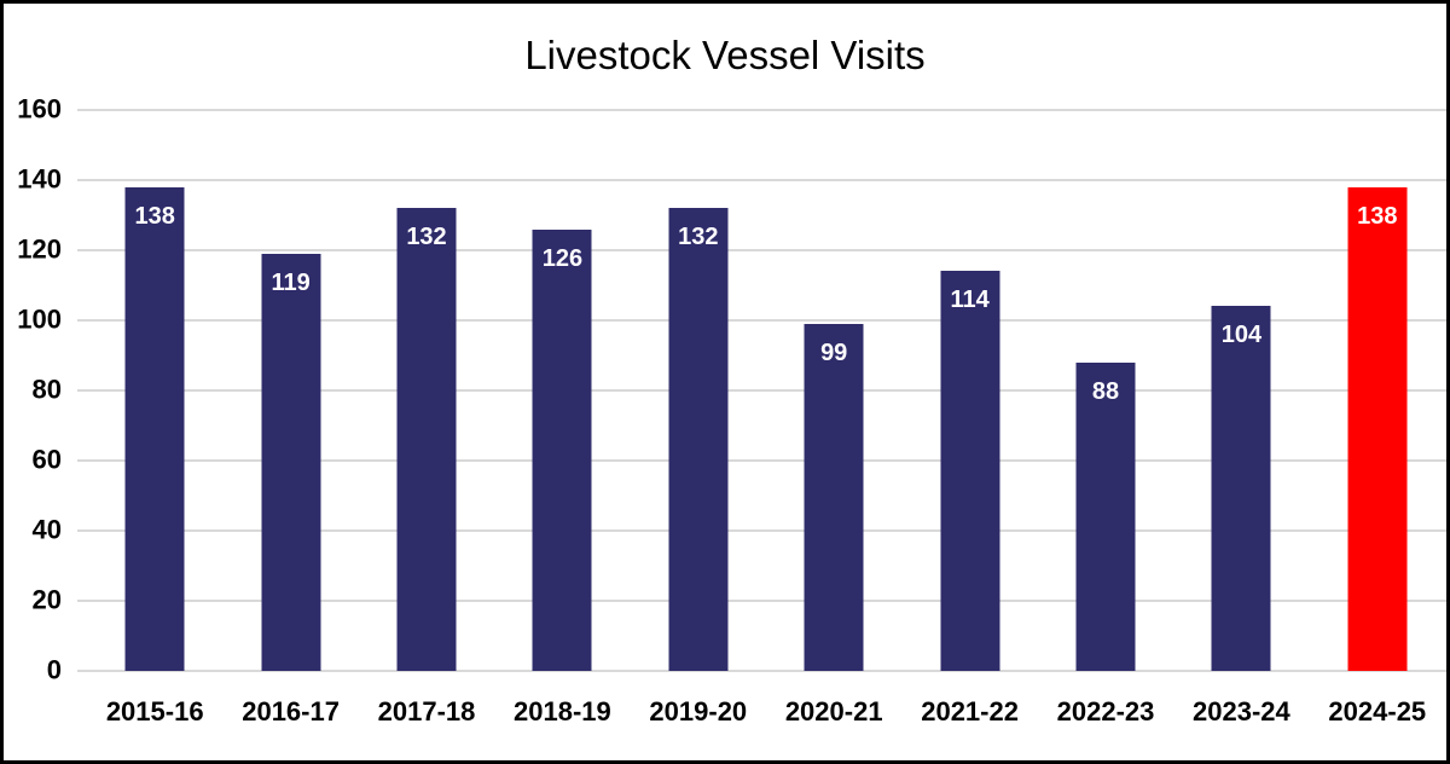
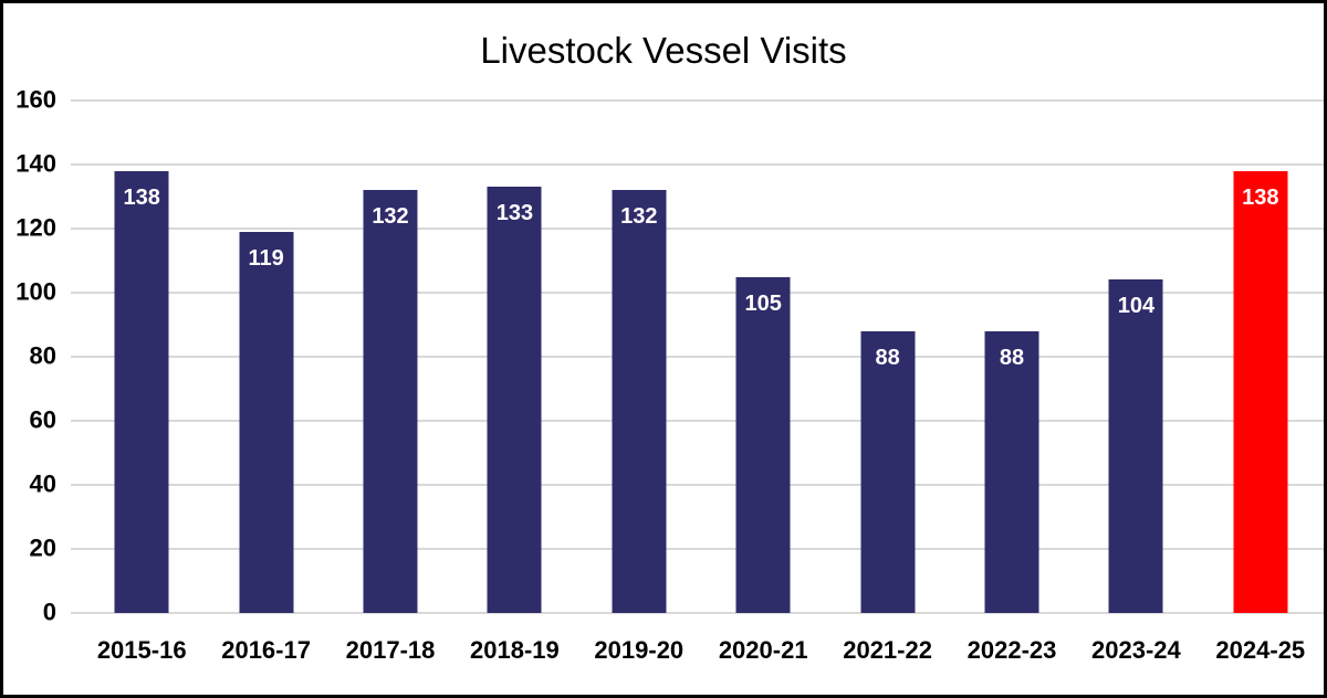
2018-19: 126 -> 133
2020-21: 99 -> 105
2021-22: 114 -> 88
